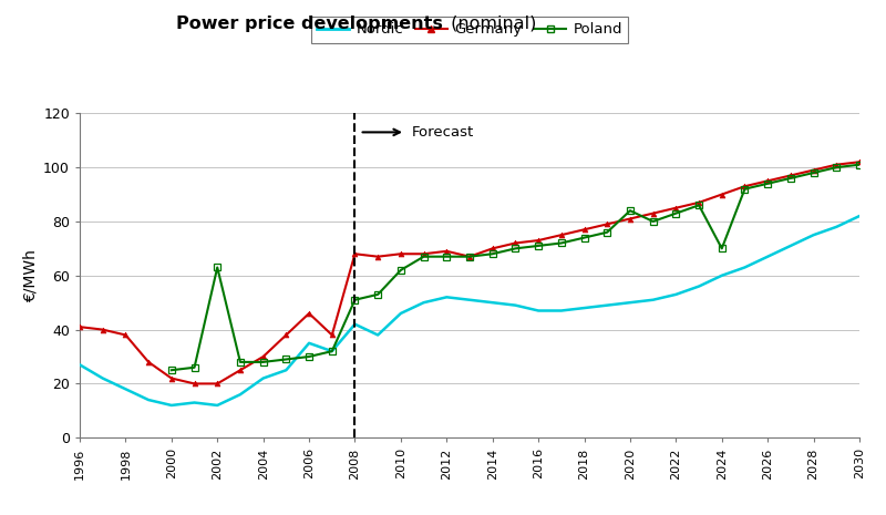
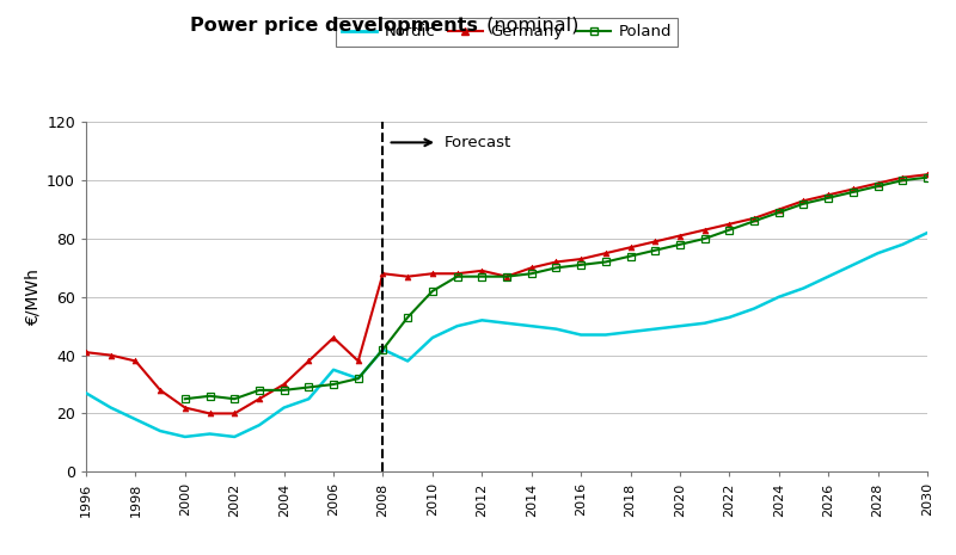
Poland/2002: 63 -> 25
Poland/2008: 51 -> 42
Poland/2020: 84 -> 78
Poland/2024: 70 -> 89
